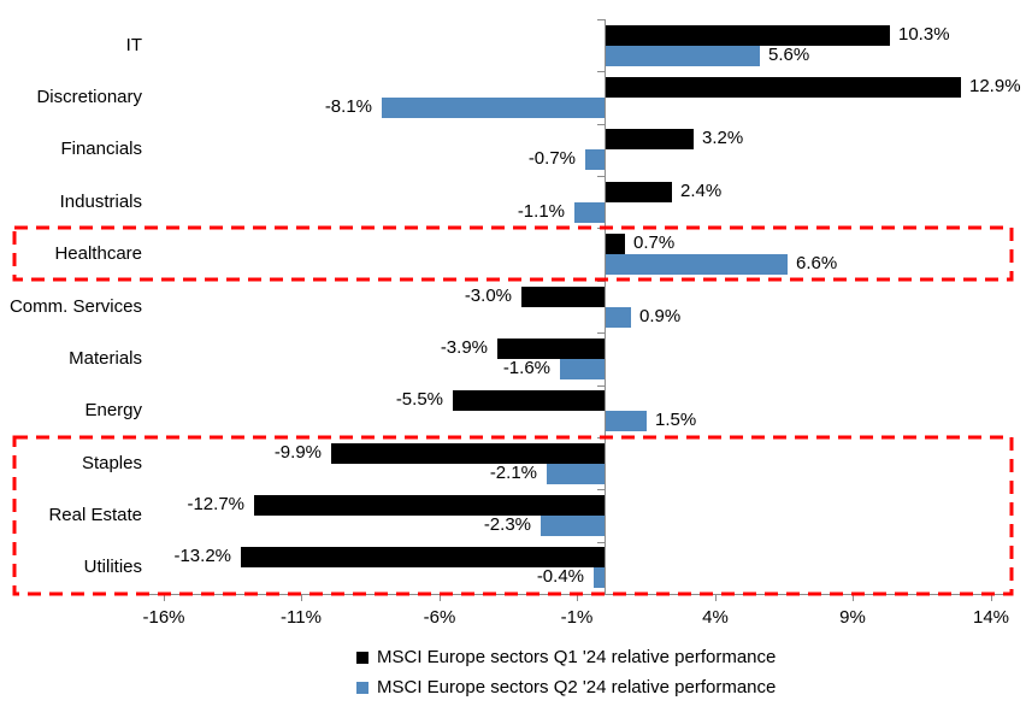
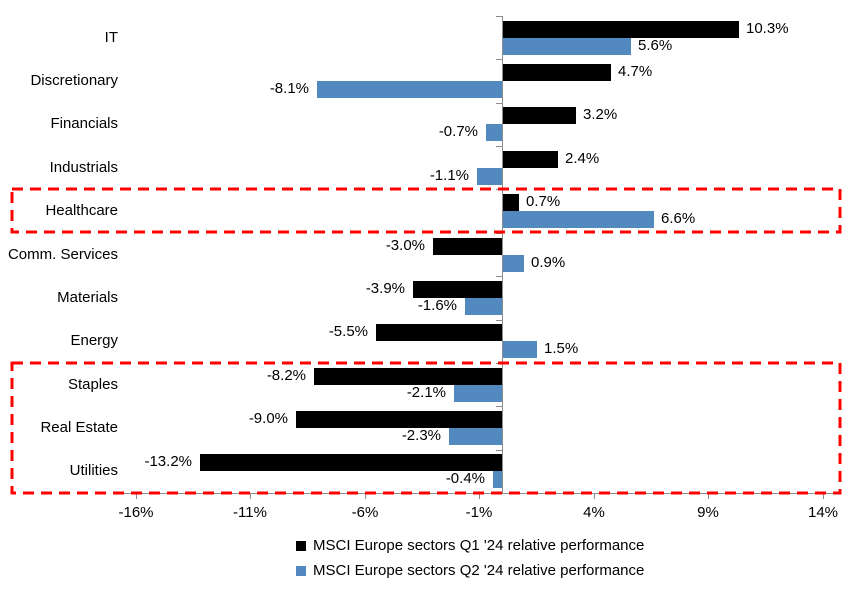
MSCI Europe sectors Q1 '24 relative performance/Discretionary: 12.9% -> 4.7%
MSCI Europe sectors Q1 '24 relative performance/Staples: -9.9% -> -8.2%
MSCI Europe sectors Q1 '24 relative performance/Real Estate: -12.7% -> -9.0%
